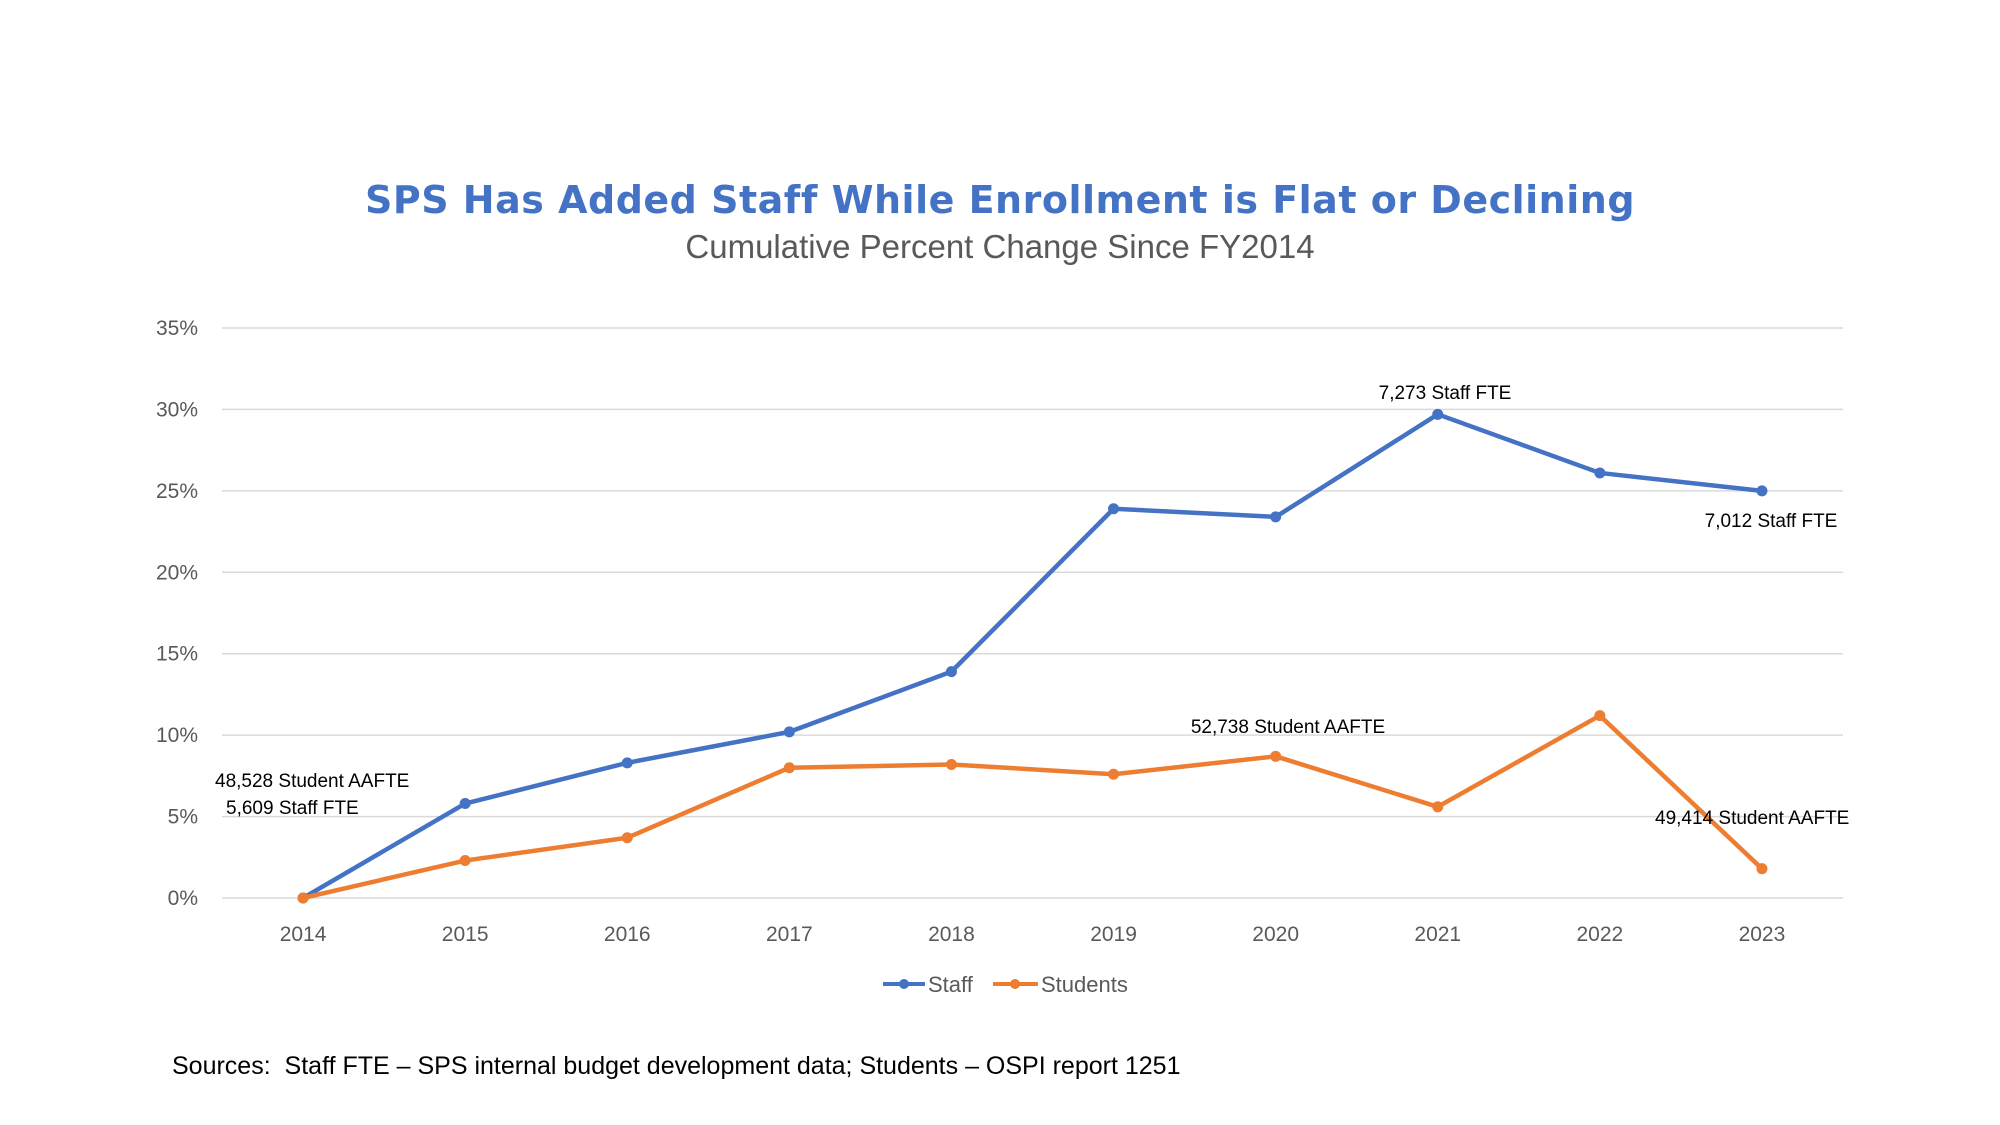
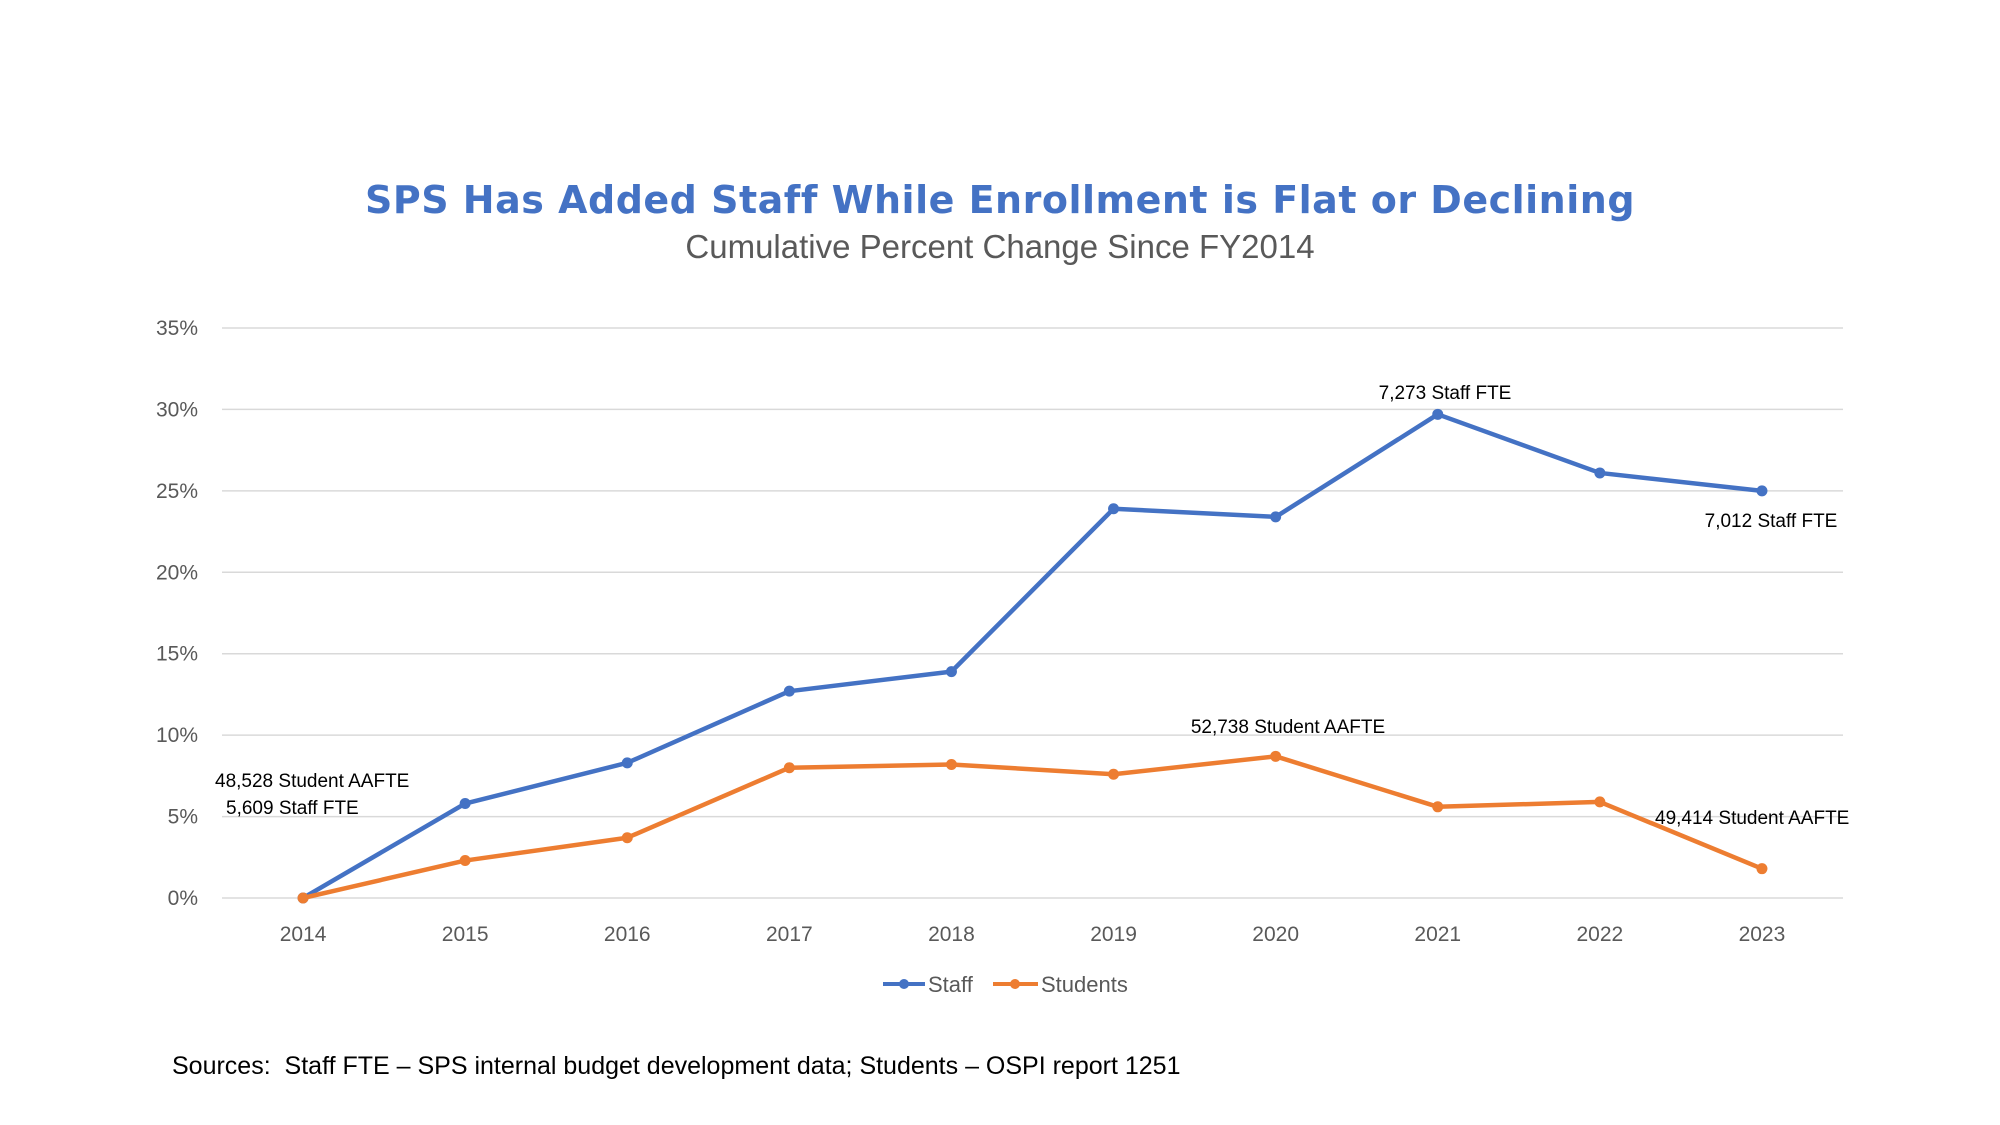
Staff/2017: 10.2% -> 12.7%
Students/2022: 11.2% -> 5.9%
